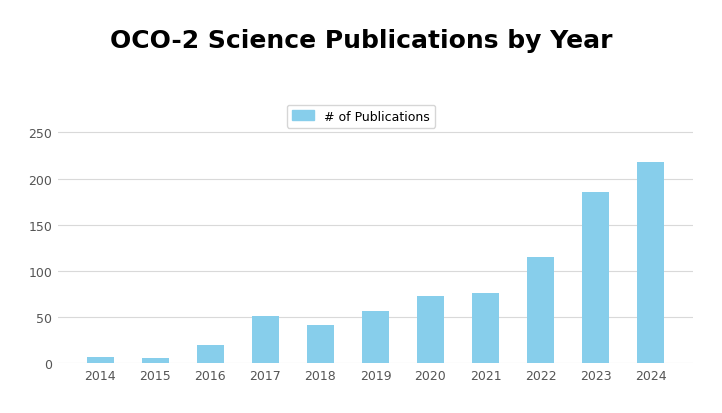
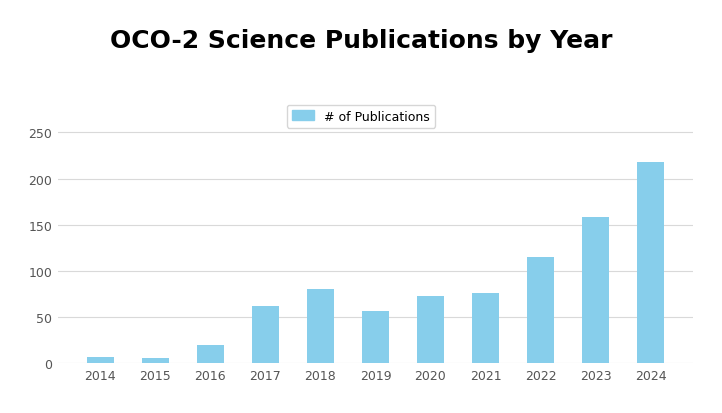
2017: 51 -> 62
2018: 42 -> 80
2023: 185 -> 158
